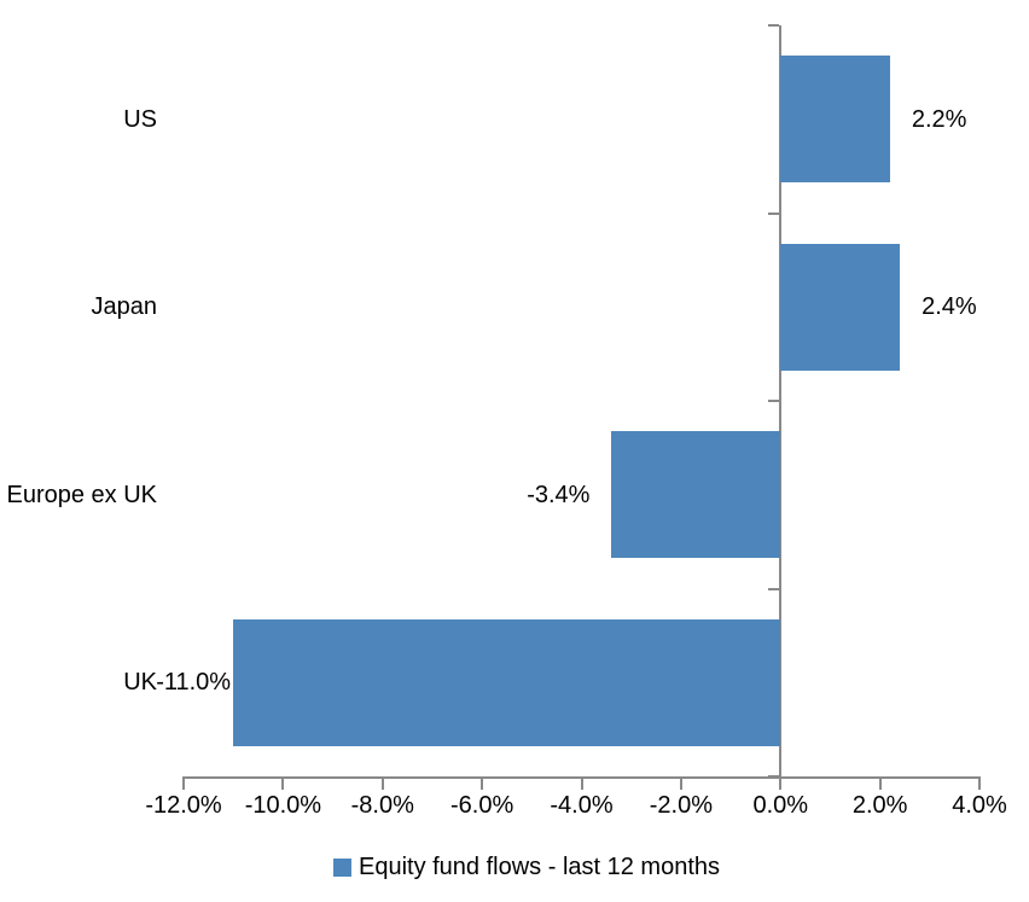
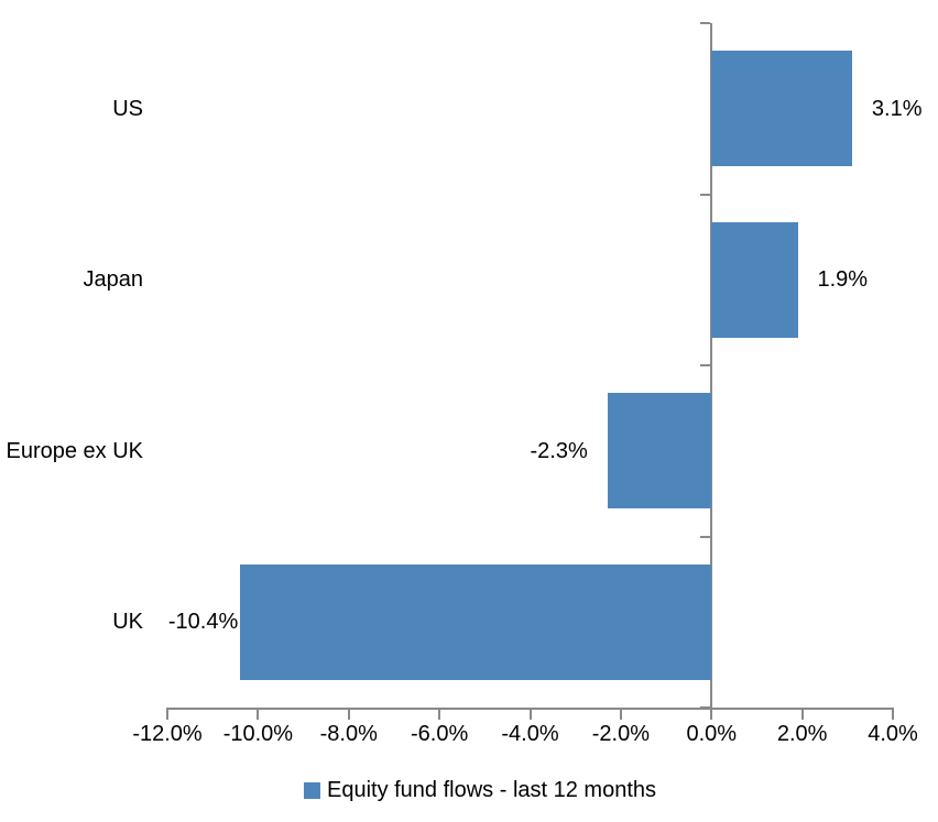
US: 2.2% -> 3.1%
Japan: 2.4% -> 1.9%
Europe ex UK: -3.4% -> -2.3%
UK: -11.0% -> -10.4%
